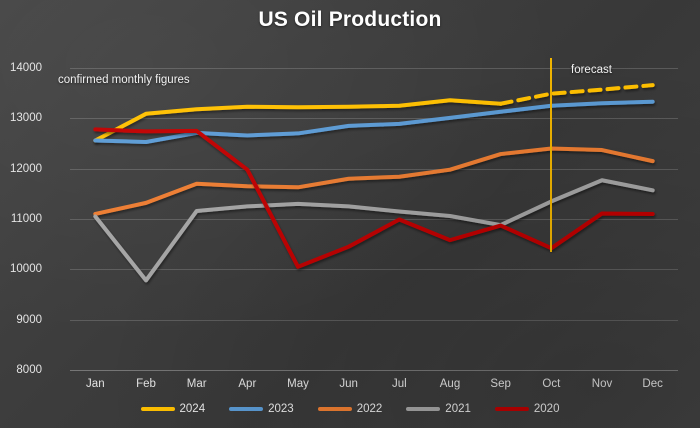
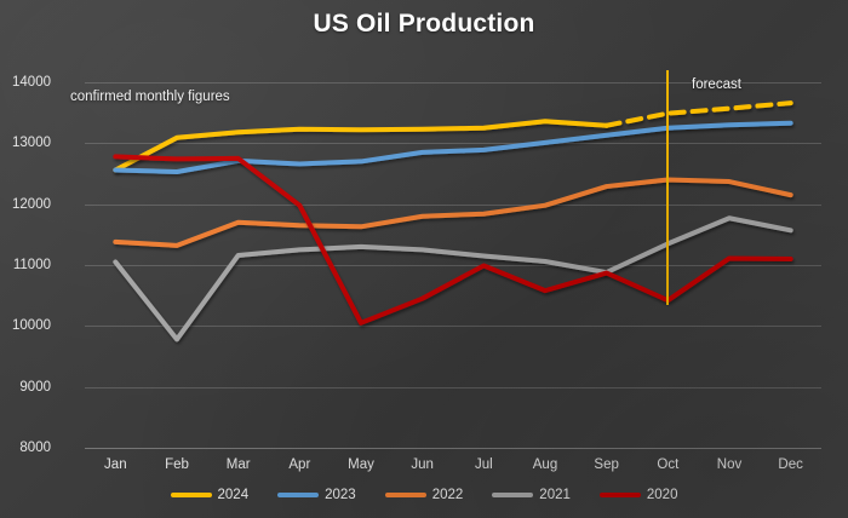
2022/Jan: 11100 -> 11400
